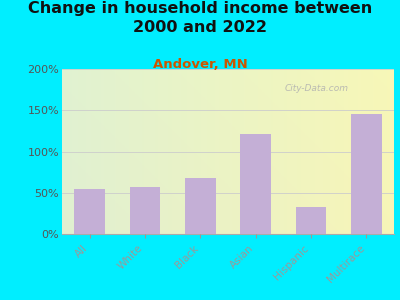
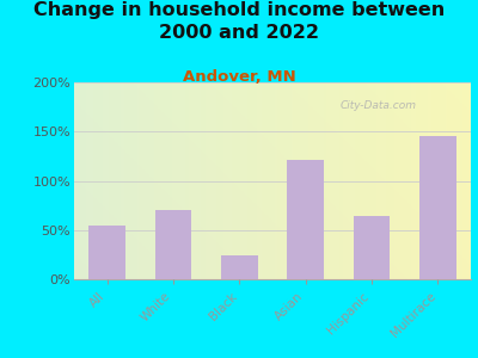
White: 57% -> 70%
Black: 68% -> 24%
Hispanic: 33% -> 64%
